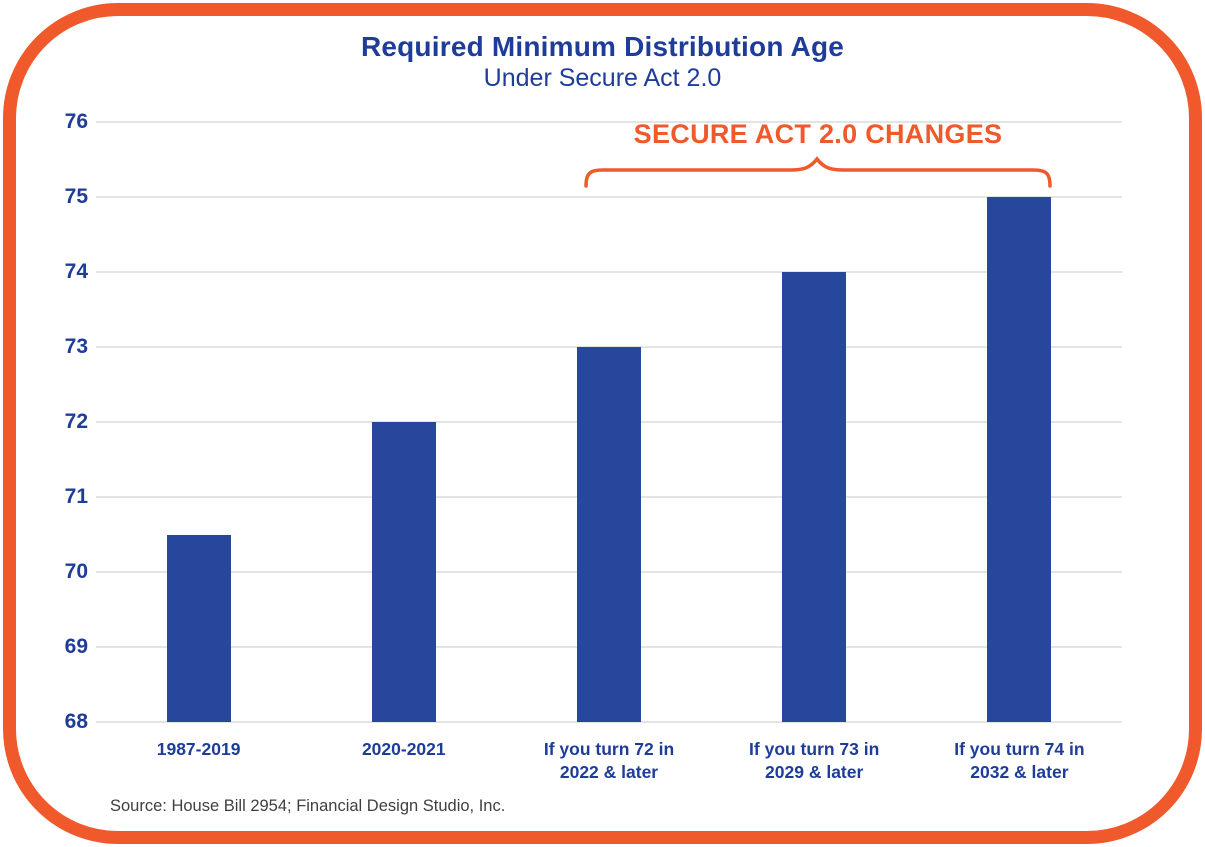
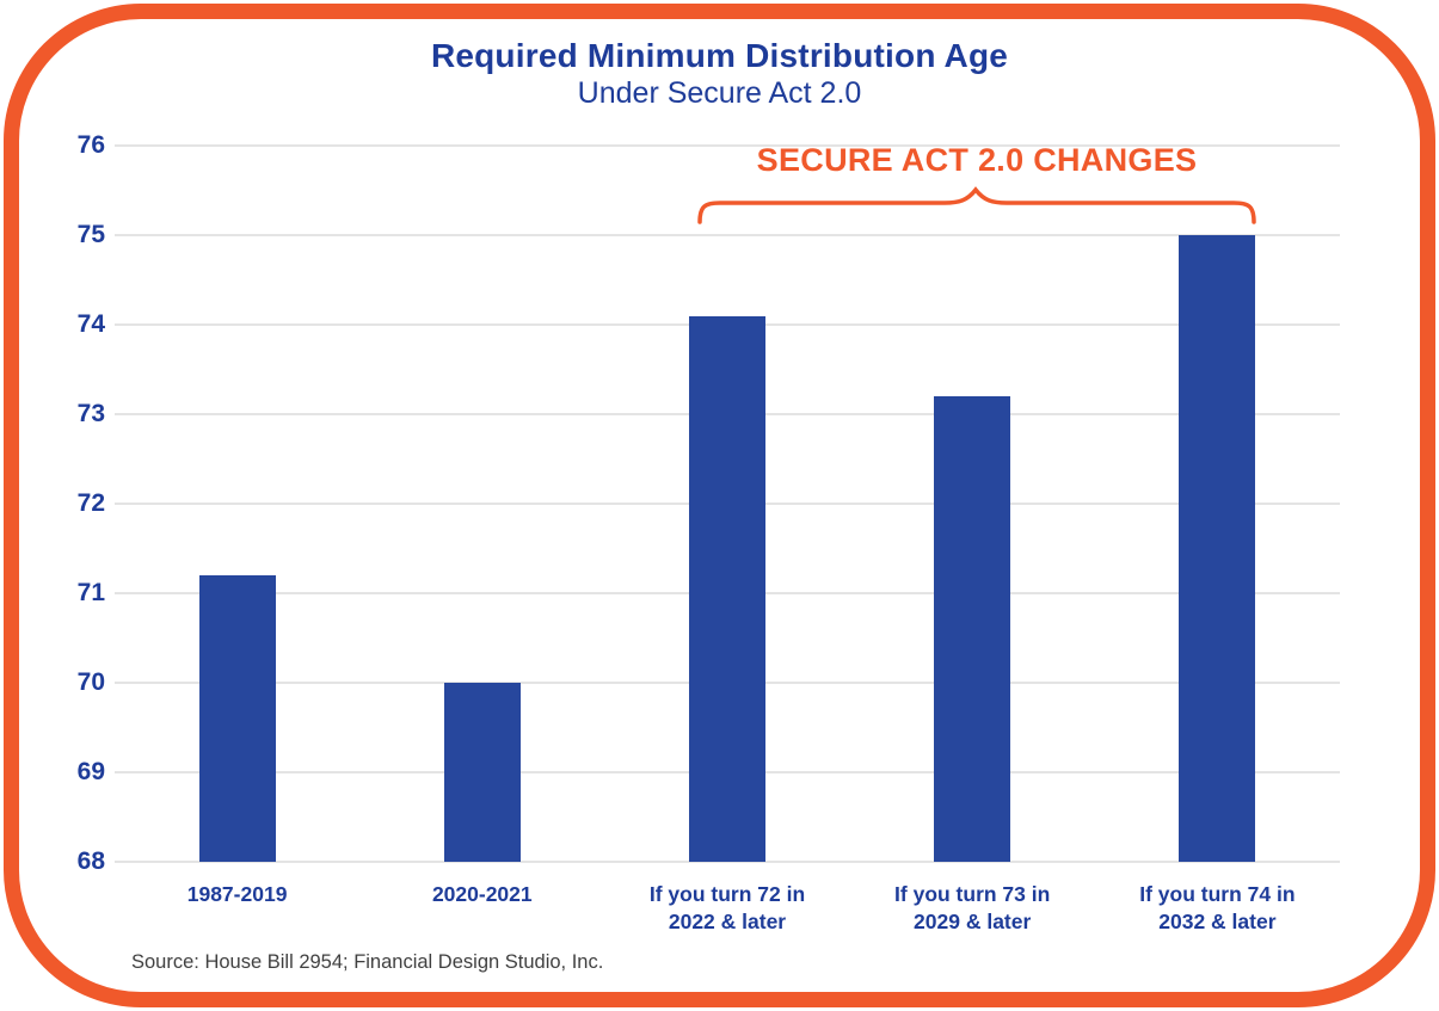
1987-2019: 70.5 -> 71.2
2020-2021: 72.0 -> 70.0
If you turn 72 in 2022 & later: 73.0 -> 74.1
If you turn 73 in 2029 & later: 74.0 -> 73.2
